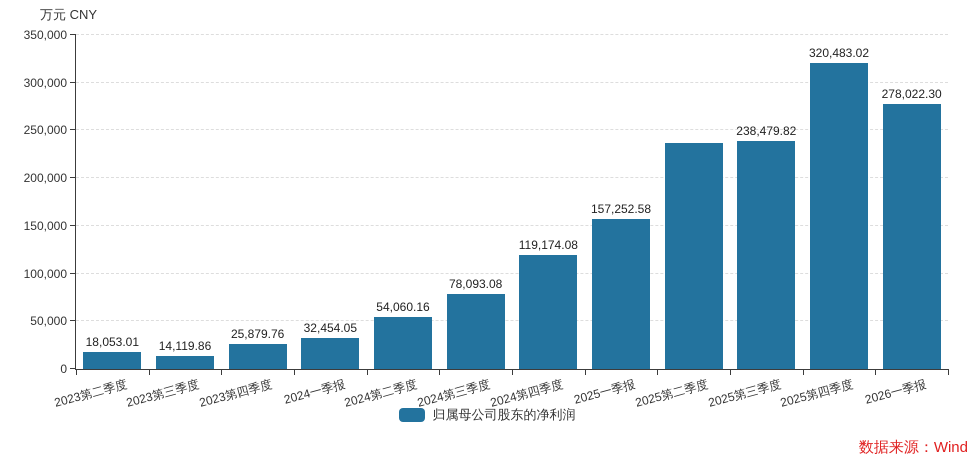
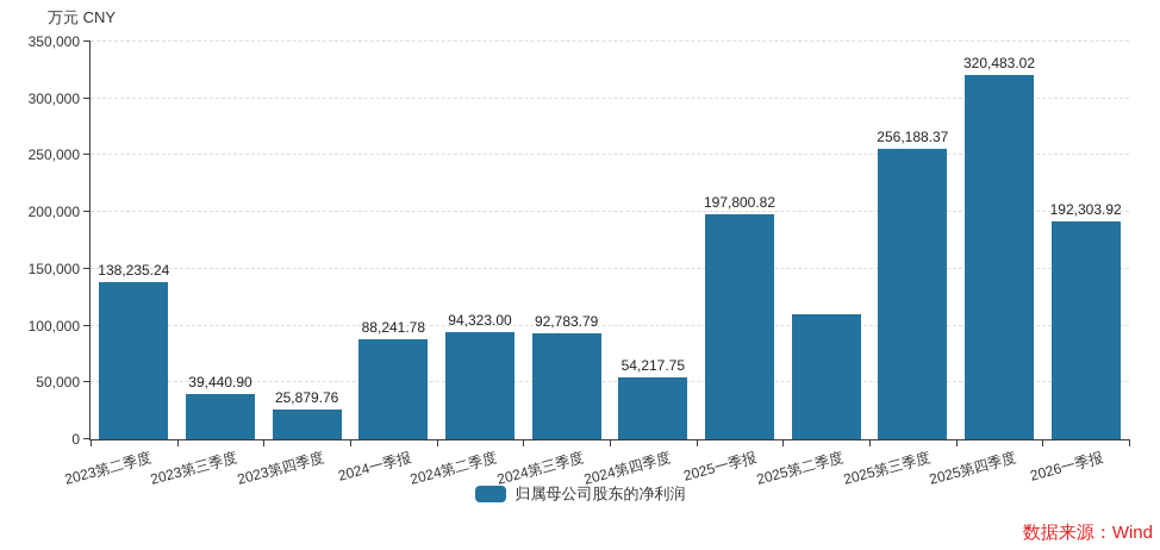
2023第二季度: 18,053.01 -> 138,235.24
2023第三季度: 14,119.86 -> 39,440.90
2024一季报: 32,454.05 -> 88,241.78
2024第二季度: 54,060.16 -> 94,323.00
2024第三季度: 78,093.08 -> 92,783.79
2024第四季度: 119,174.08 -> 54,217.75
2025一季报: 157,252.58 -> 197,800.82
2025第二季度: 240000 -> 110000
2025第三季度: 238,479.82 -> 256,188.37
2026一季报: 278,022.30 -> 192,303.92
